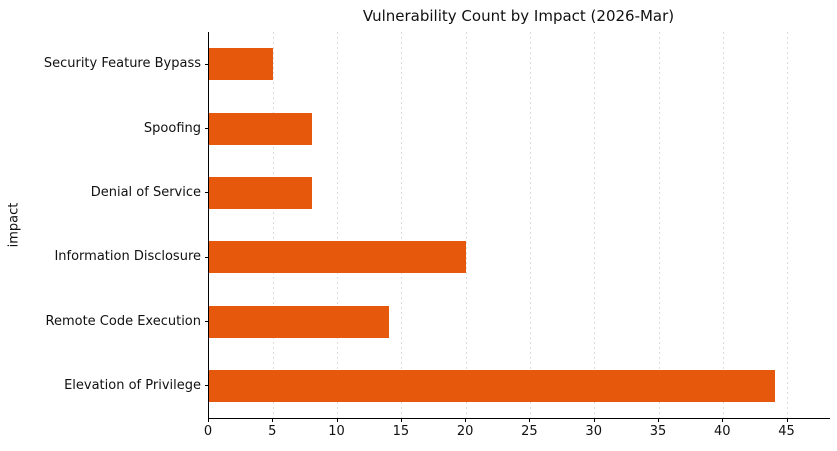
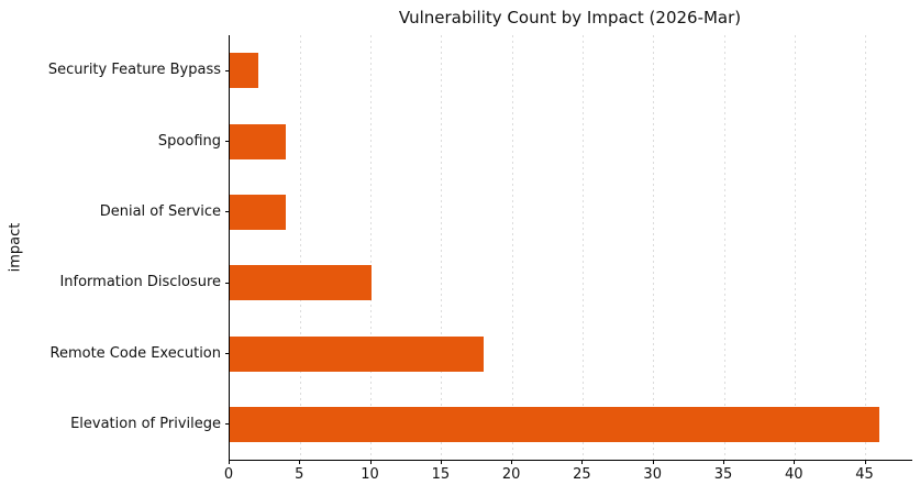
Security Feature Bypass: 5 -> 2
Spoofing: 8 -> 4
Denial of Service: 8 -> 4
Information Disclosure: 20 -> 10
Remote Code Execution: 14 -> 18
Elevation of Privilege: 44 -> 46
